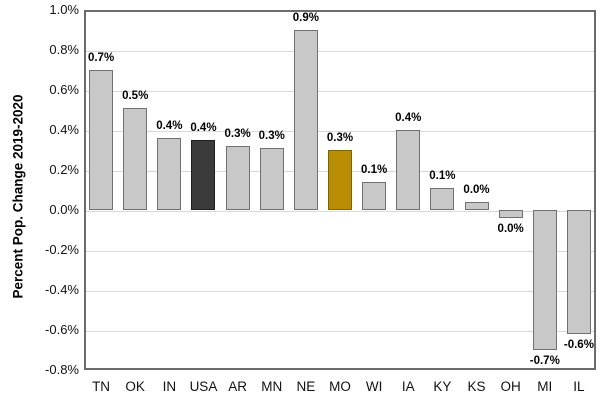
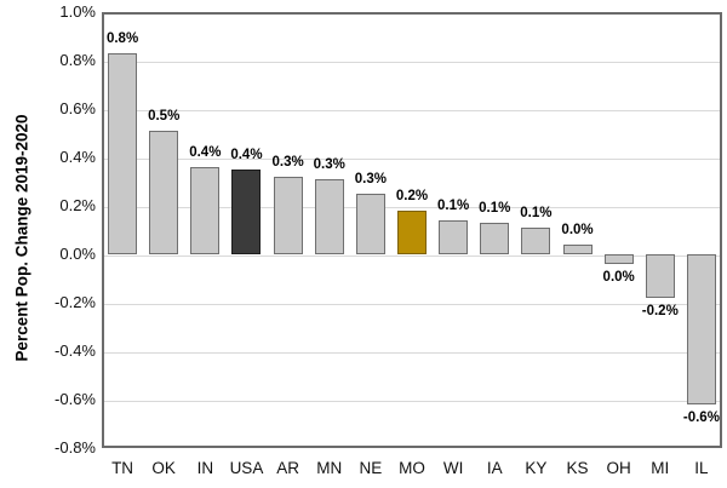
TN: 0.7% -> 0.8%
NE: 0.9% -> 0.3%
MO: 0.3% -> 0.2%
IA: 0.4% -> 0.1%
MI: -0.7% -> -0.2%
